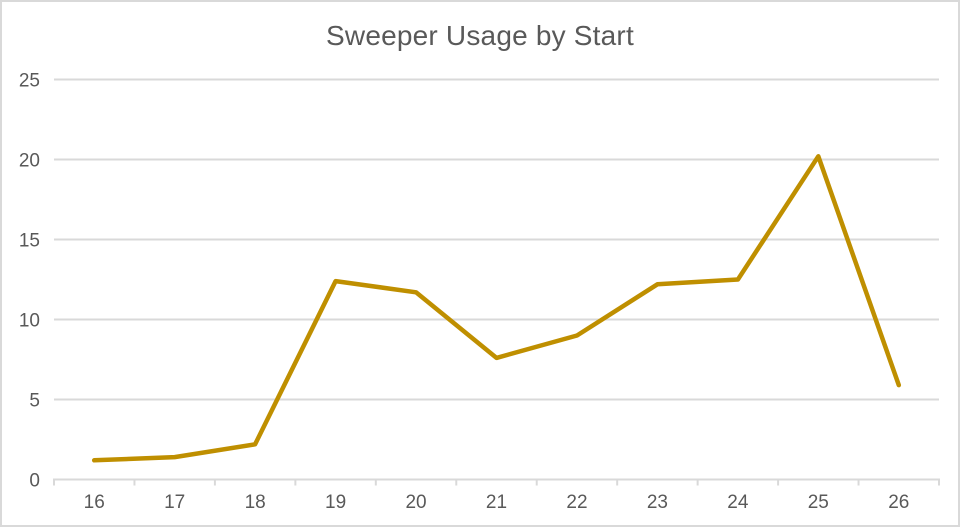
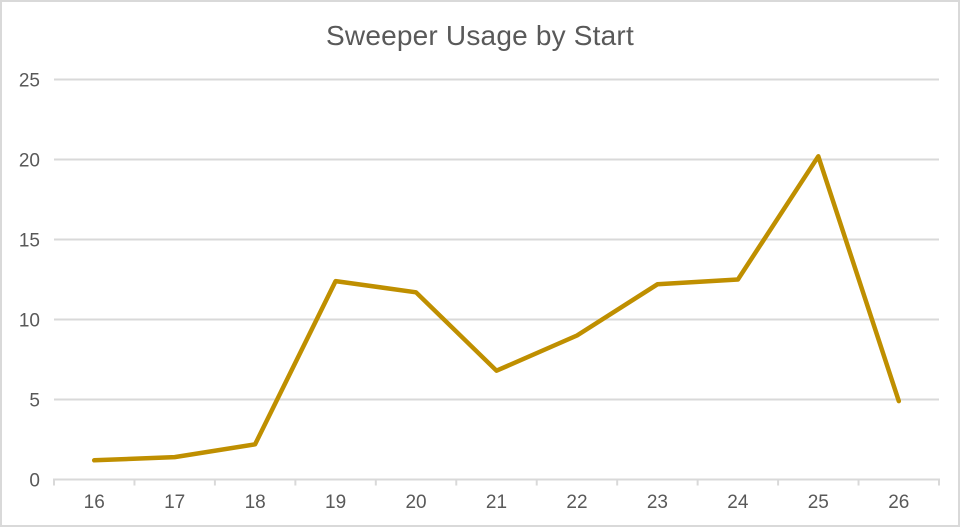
21: 7.6 -> 6.8
26: 5.9 -> 4.9
